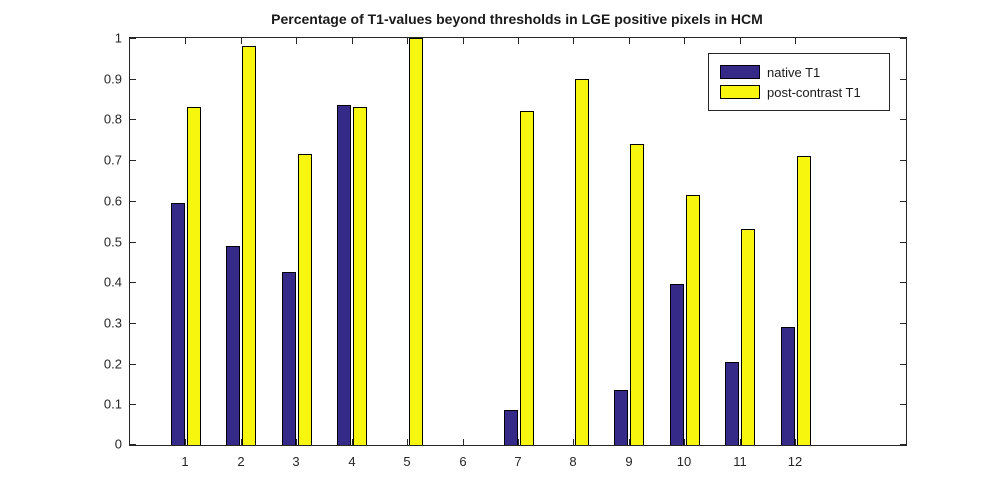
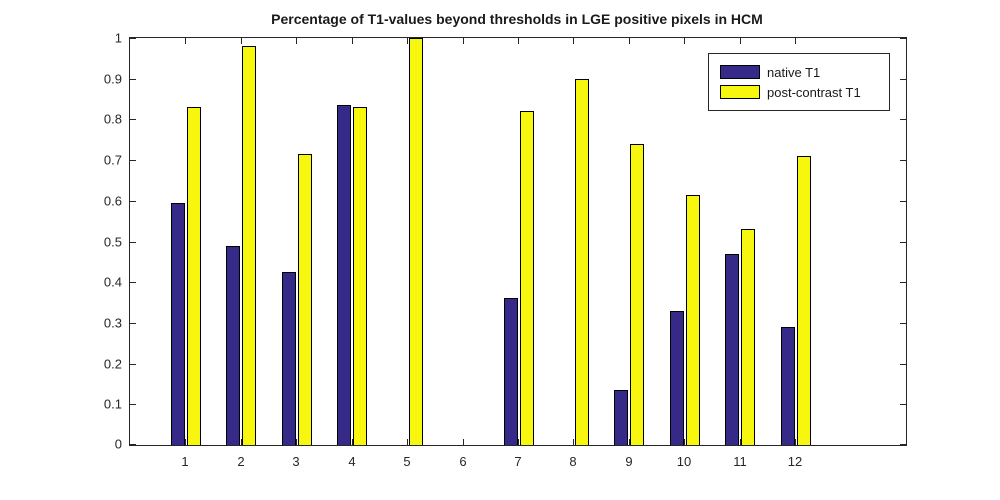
native T1/7: 0.09 -> 0.36
native T1/10: 0.40 -> 0.33
native T1/11: 0.20 -> 0.47
